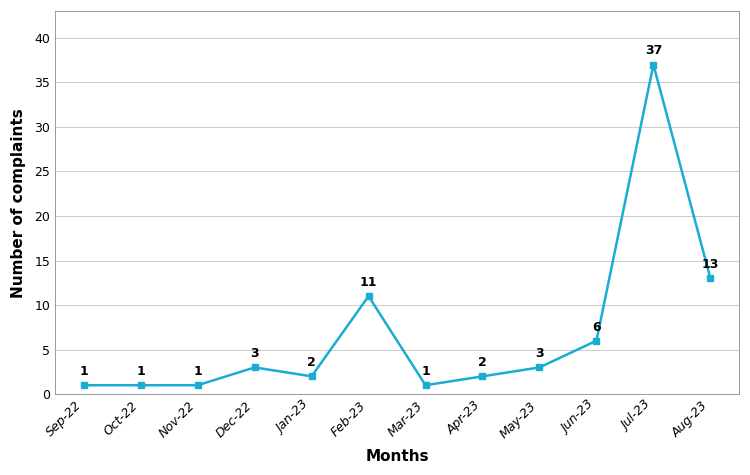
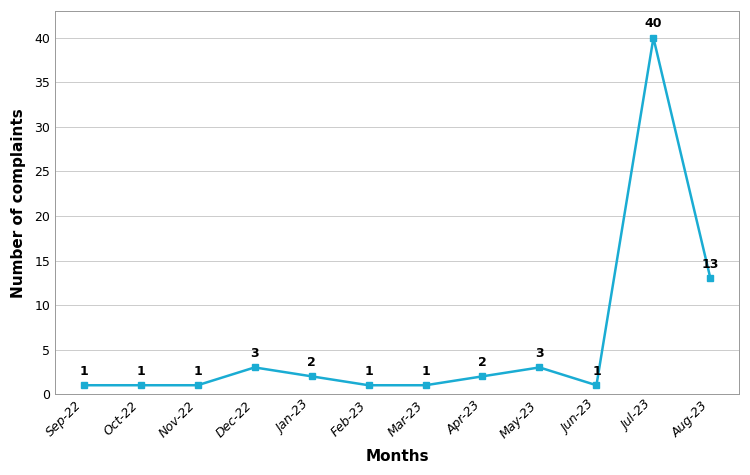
Feb-23: 11 -> 1
Jun-23: 6 -> 1
Jul-23: 37 -> 40
